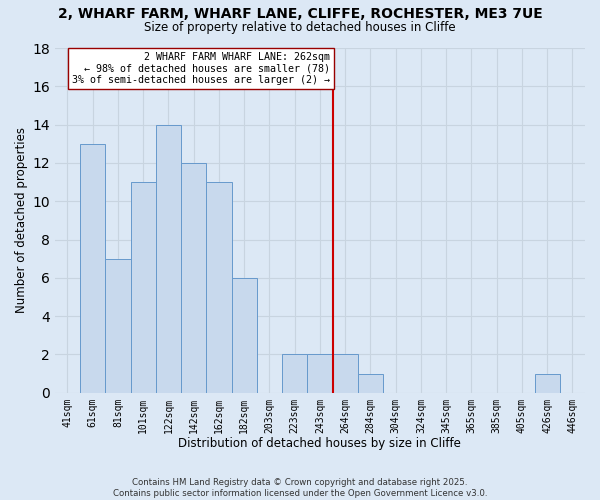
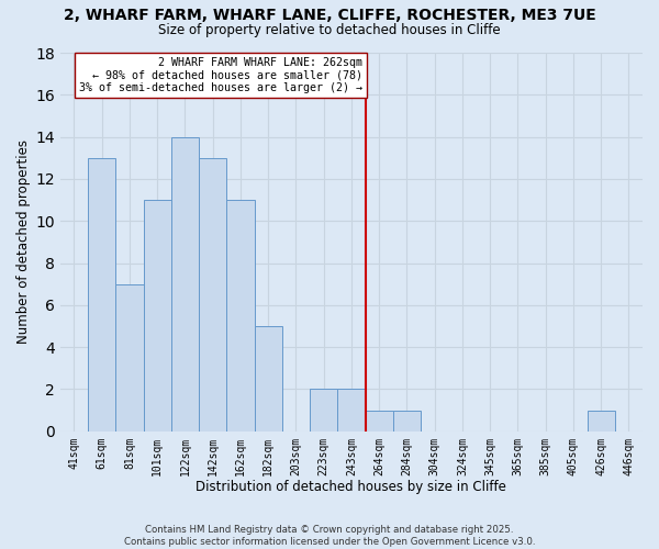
142sqm: 12 -> 13
182sqm: 6 -> 5
264sqm: 2 -> 1
